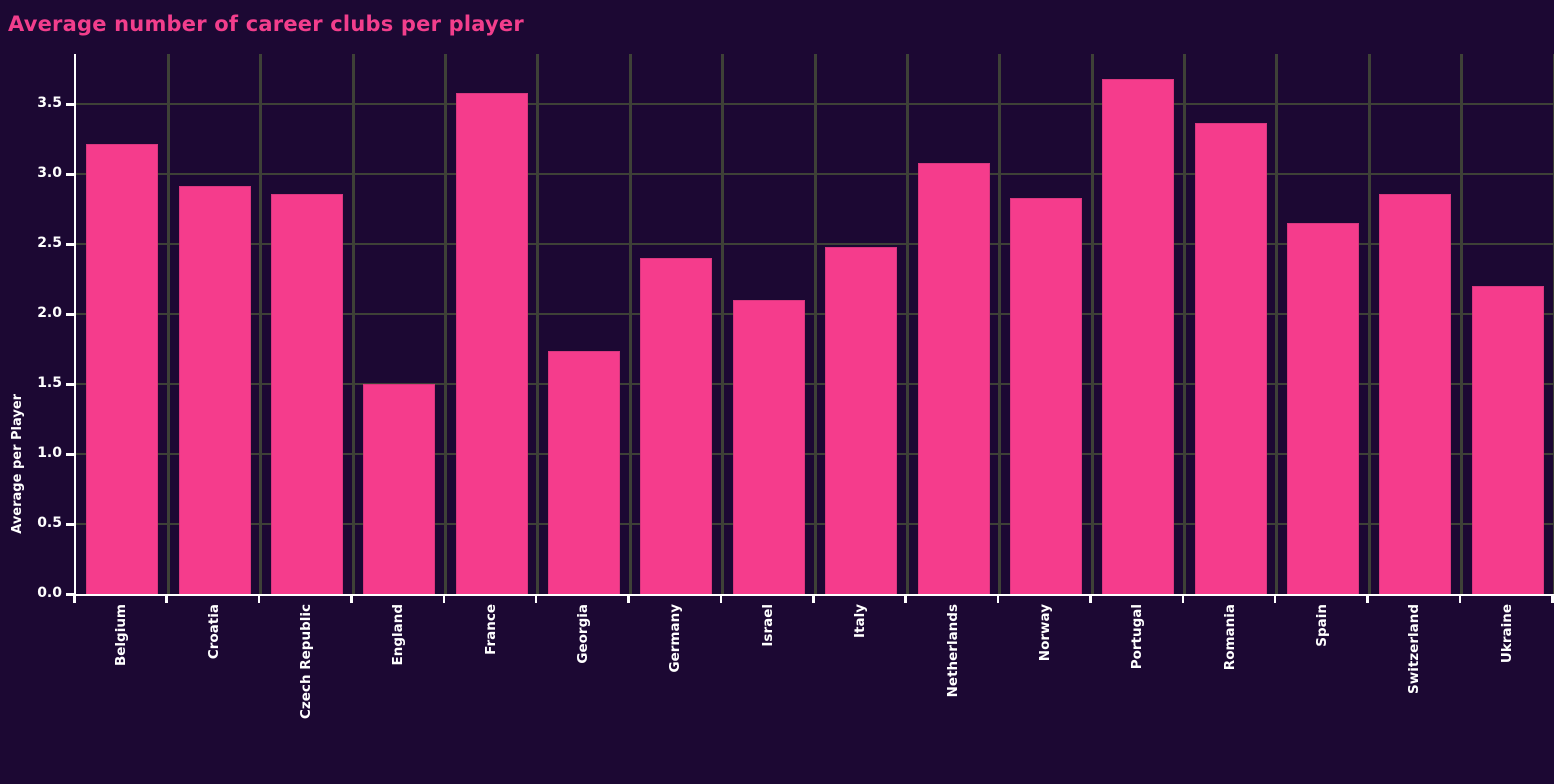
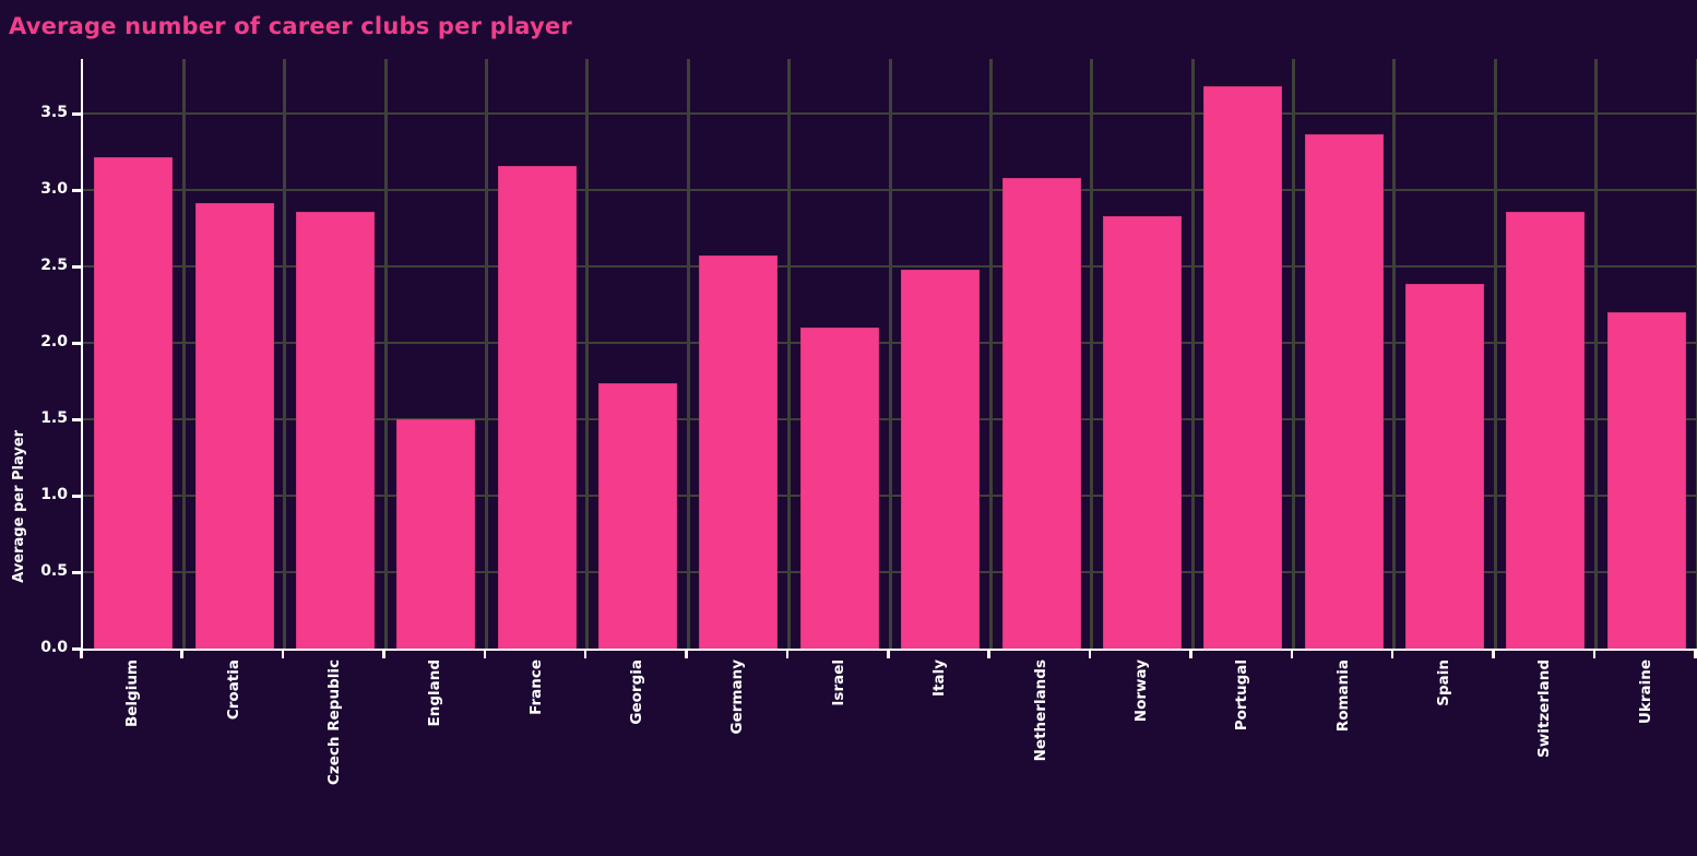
France: 3.58 -> 3.16
Germany: 2.40 -> 2.57
Spain: 2.65 -> 2.39
